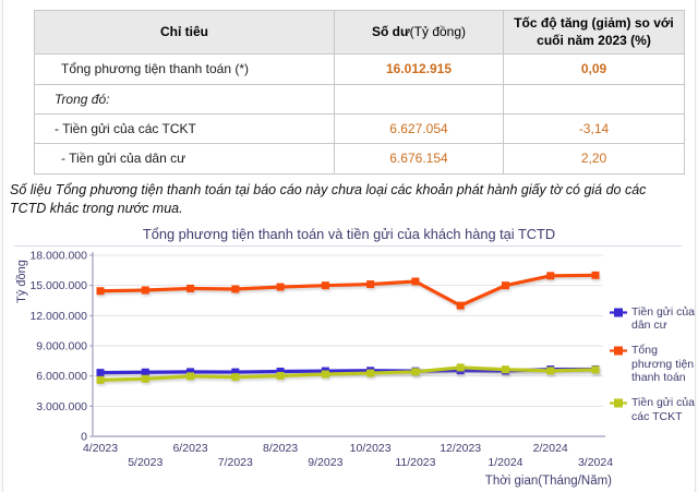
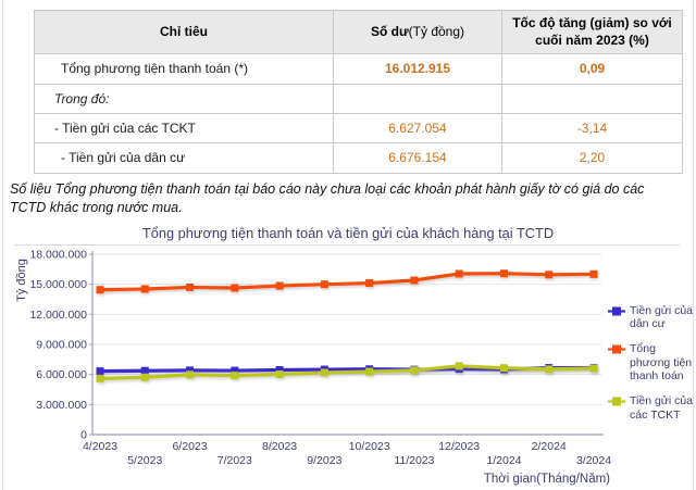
Tổng phương tiện thanh toán/12/2023: 13000000 -> 16000000
Tổng phương tiện thanh toán/1/2024: 15000000 -> 16000000
